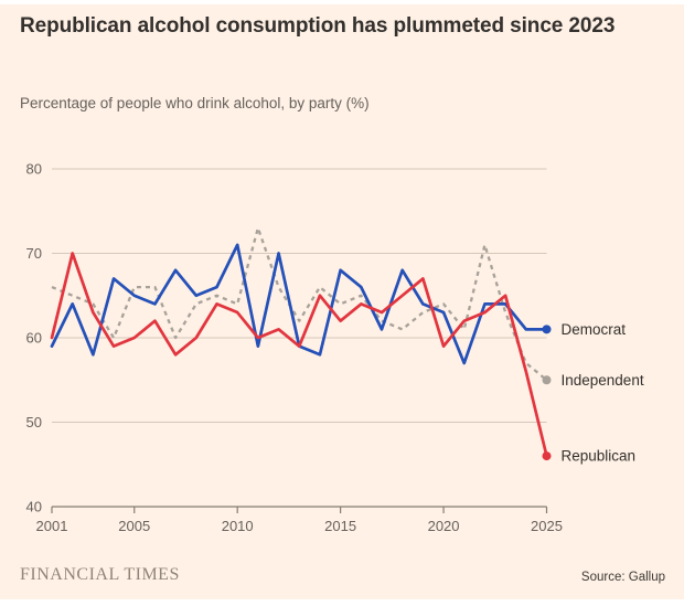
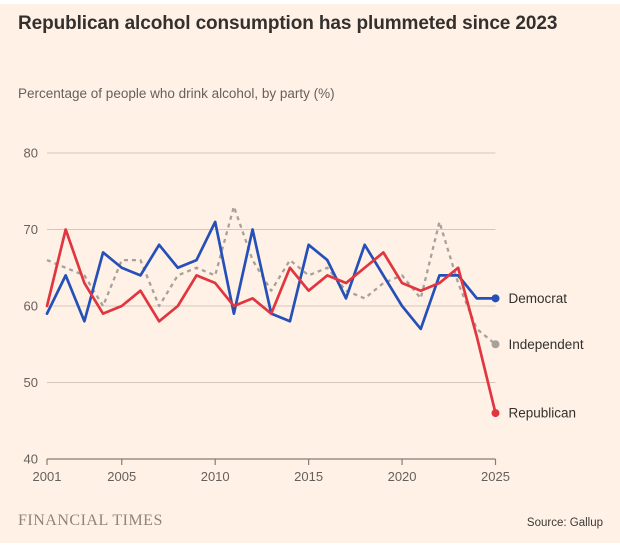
Democrat/2020: 63 -> 60
Republican/2020: 59 -> 63
